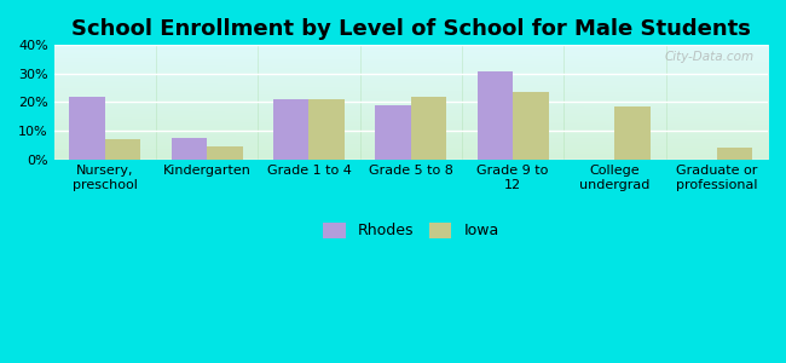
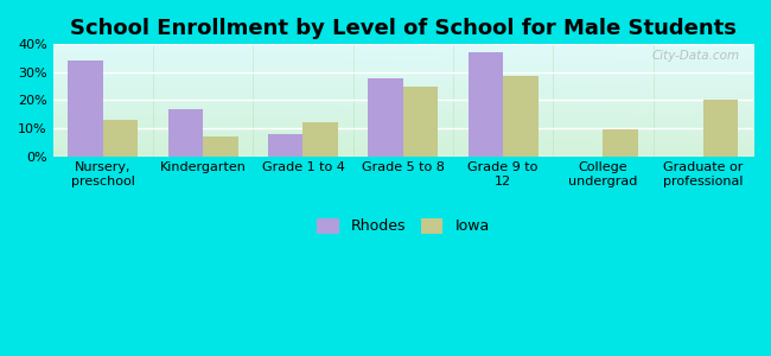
Rhodes/Nursery, preschool: 22.0% -> 34.0%
Iowa/Nursery, preschool: 7.0% -> 13.0%
Rhodes/Kindergarten: 7.5% -> 17.0%
Iowa/Kindergarten: 4.5% -> 7.0%
Rhodes/Grade 1 to 4: 21.0% -> 8.0%
Iowa/Grade 1 to 4: 21.0% -> 12.0%
Rhodes/Grade 5 to 8: 19.0% -> 28.0%
Iowa/Grade 5 to 8: 22.0% -> 25.0%
Rhodes/Grade 9 to 12: 31.0% -> 37.0%
Iowa/Grade 9 to 12: 23.5% -> 28.5%
Iowa/College undergrad: 18.5% -> 9.5%
Iowa/Graduate or professional: 4.0% -> 20.0%
